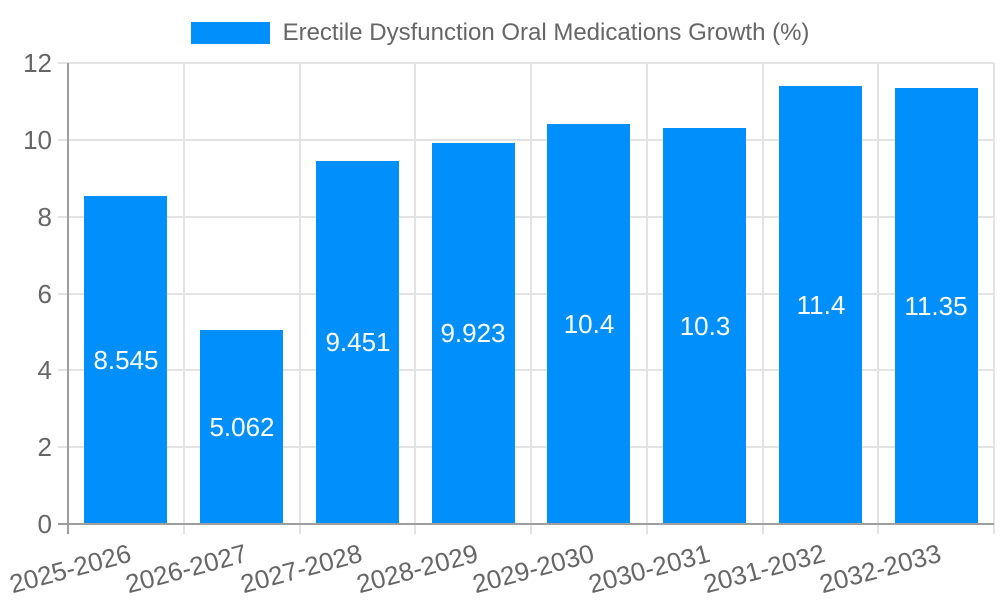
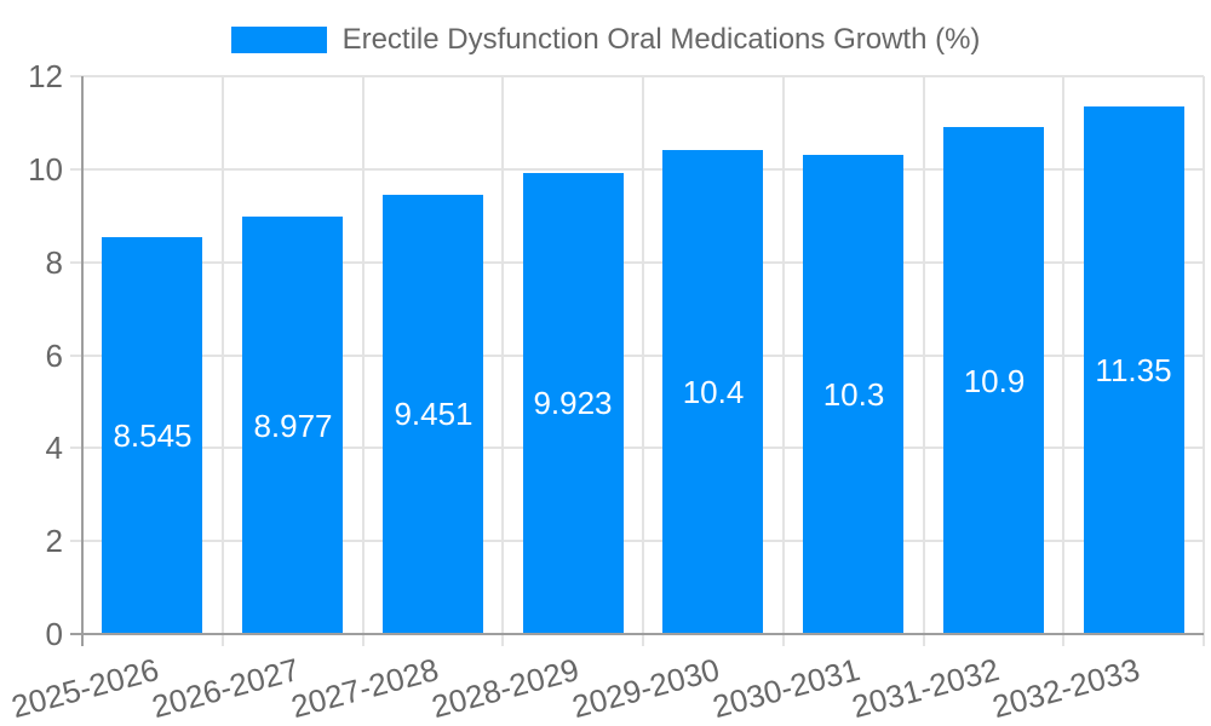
2026-2027: 5.062 -> 8.977
2031-2032: 11.4 -> 10.9
